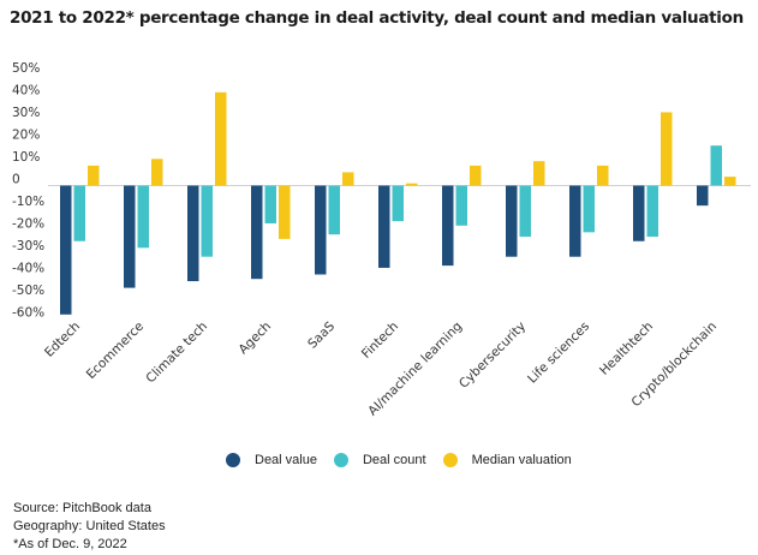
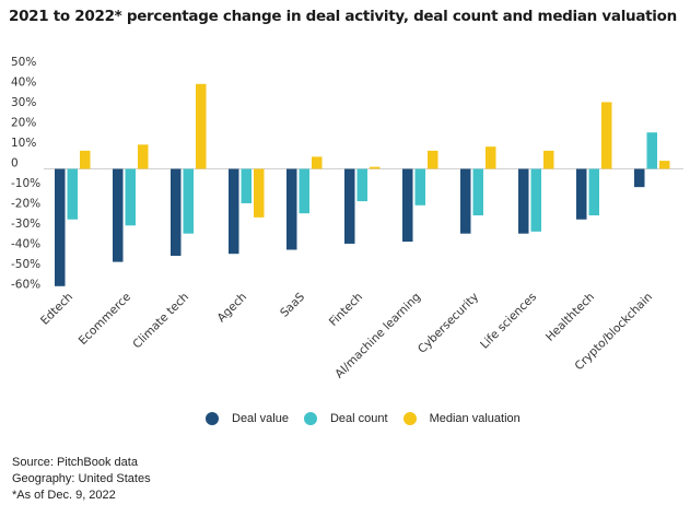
Deal count/Life sciences: -21% -> -31%
